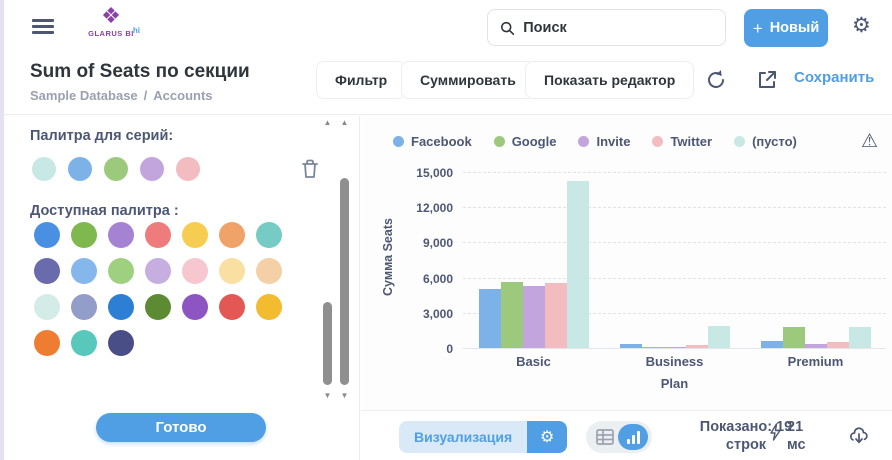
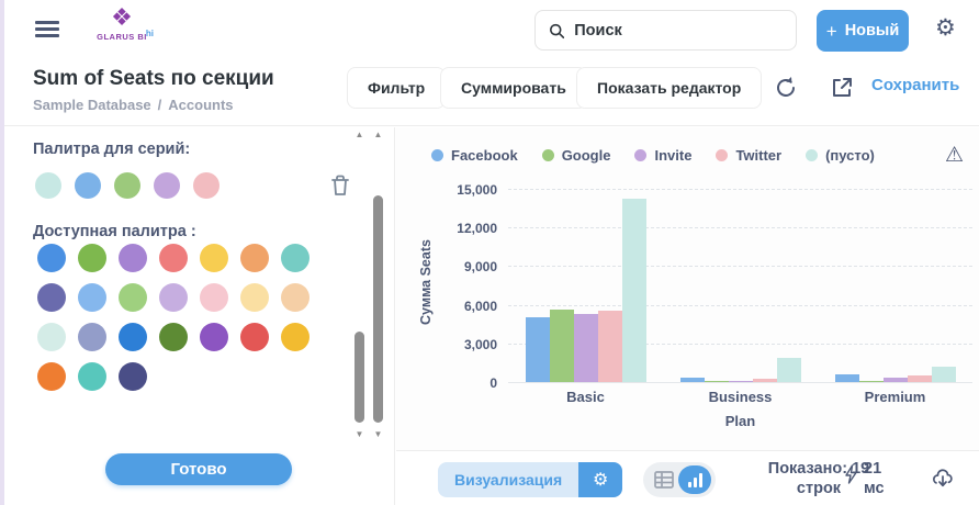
Google/Premium: 1800 -> 100
(пусто)/Premium: 1800 -> 1200
